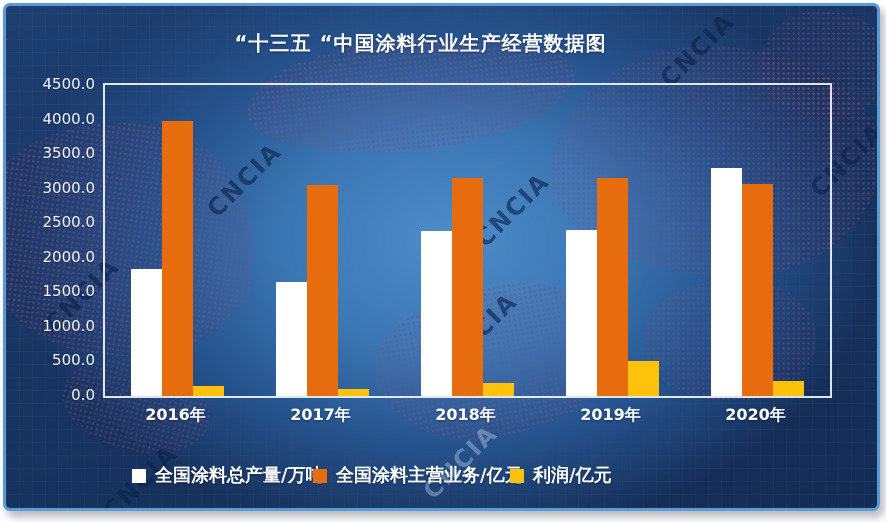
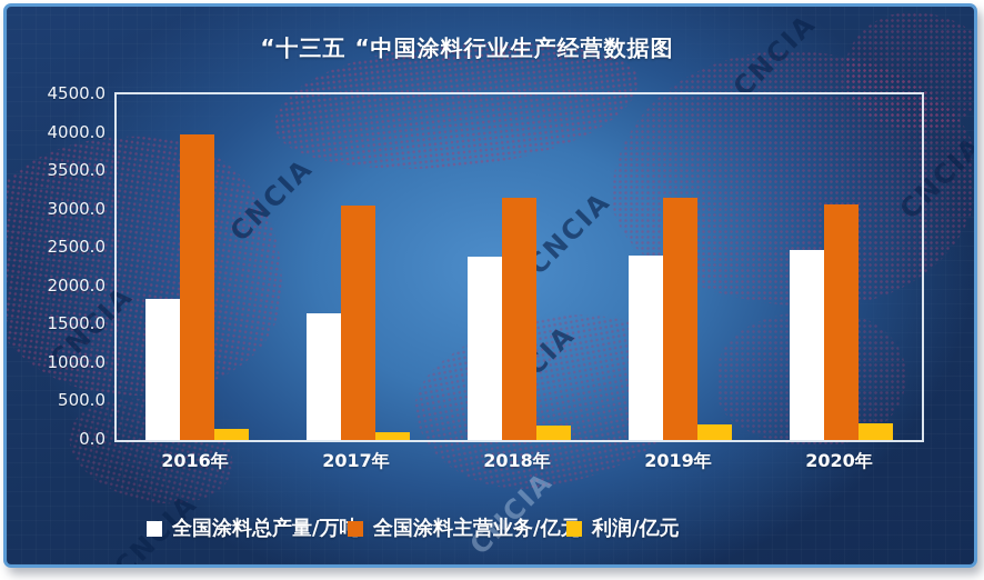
利润/亿元/2019年: 500 -> 200
全国涂料总产量/万吨/2020年: 3300 -> 2500
